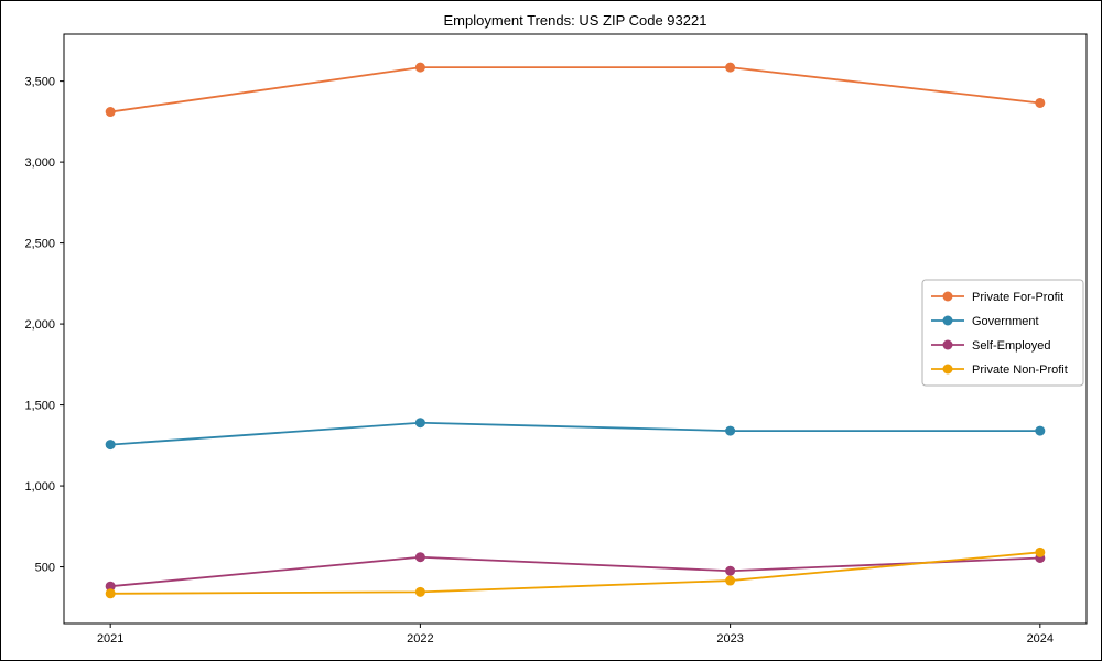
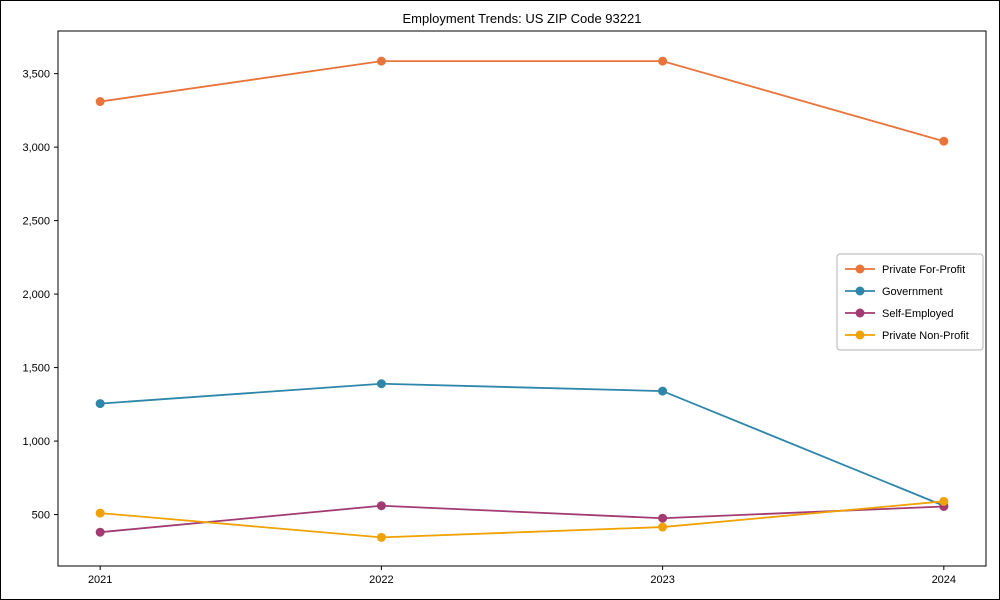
Private Non-Profit/2021: 340 -> 510
Private For-Profit/2024: 3360 -> 3040
Government/2024: 1340 -> 560
